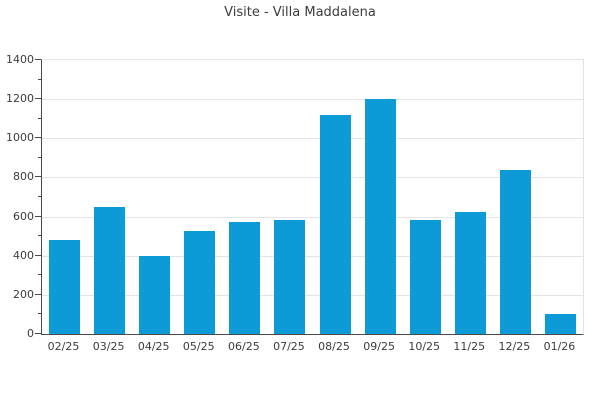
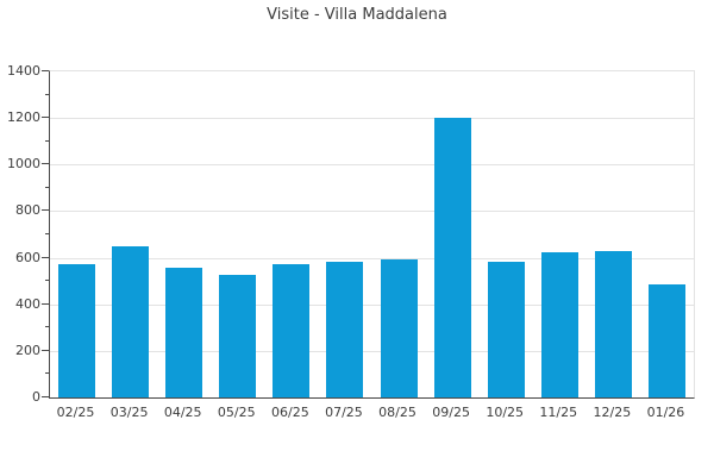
02/25: 480 -> 570
04/25: 400 -> 560
08/25: 1120 -> 600
12/25: 840 -> 630
01/26: 100 -> 480
